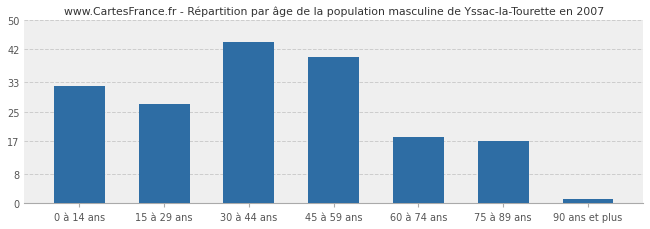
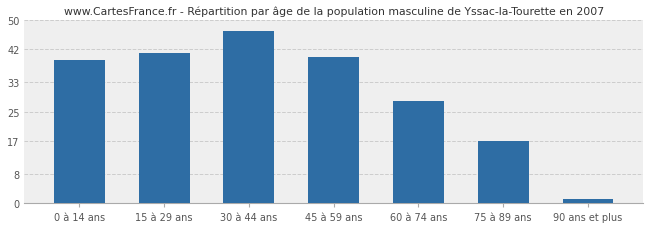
0 à 14 ans: 32 -> 39
15 à 29 ans: 27 -> 41
30 à 44 ans: 44 -> 47
60 à 74 ans: 18 -> 28
